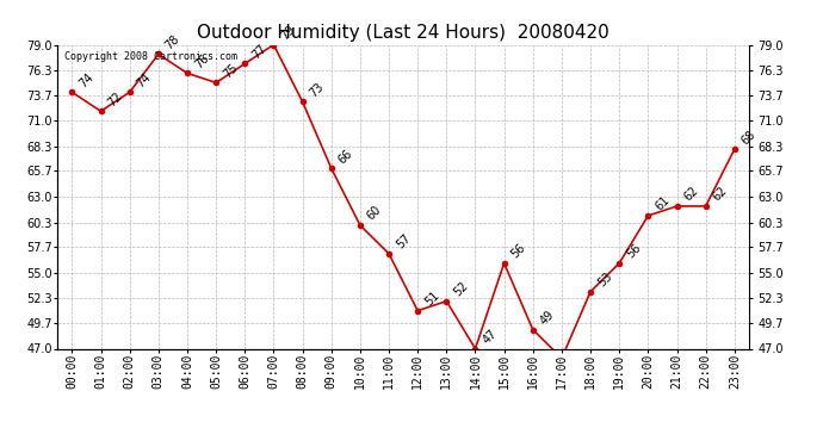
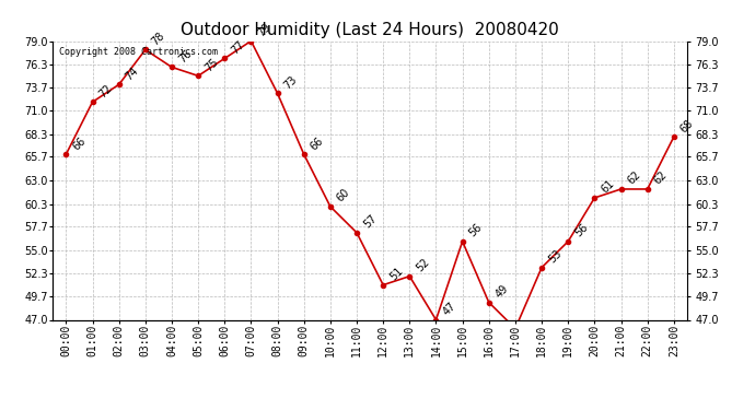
00:00: 74 -> 66
